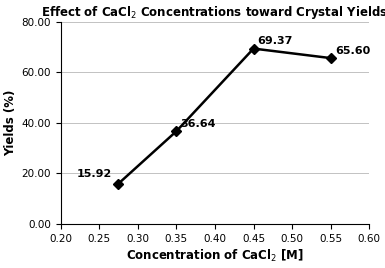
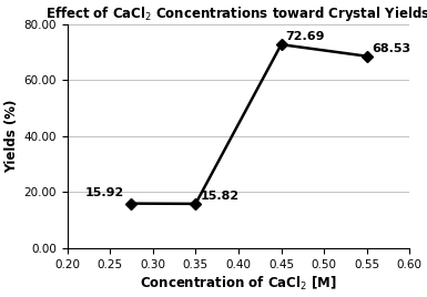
0.35: 36.64 -> 15.82
0.45: 69.37 -> 72.69
0.55: 65.60 -> 68.53
